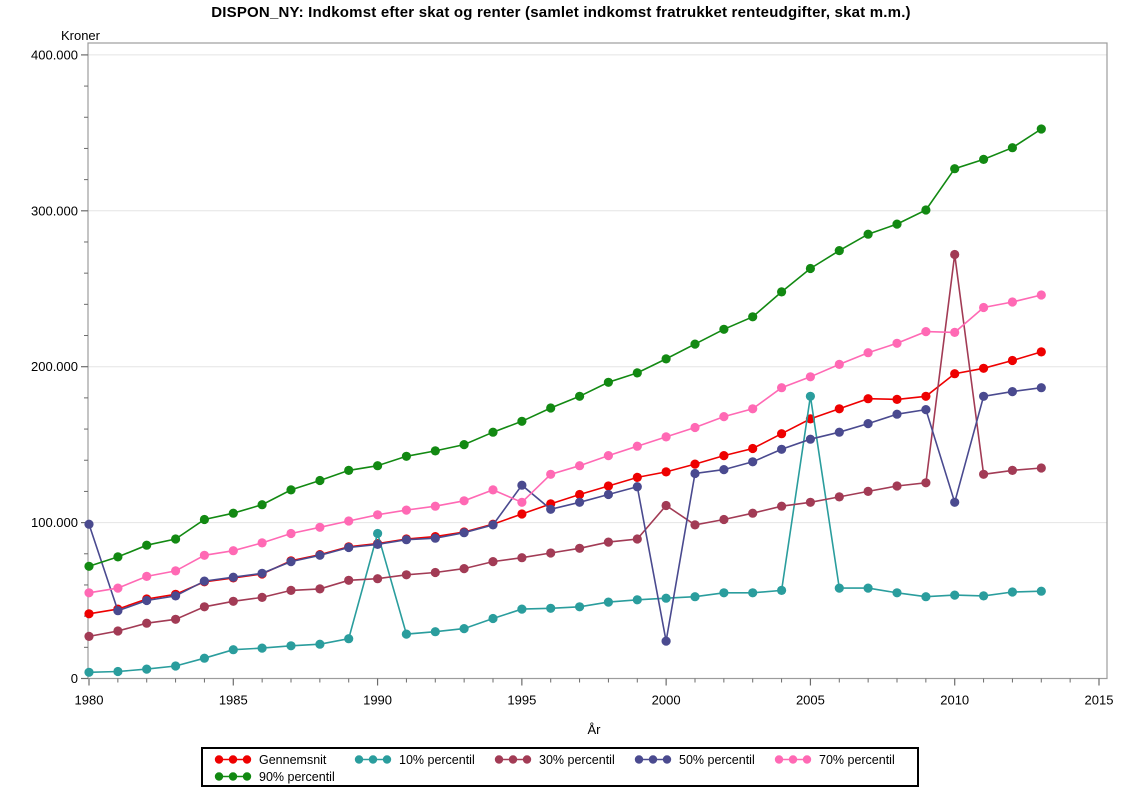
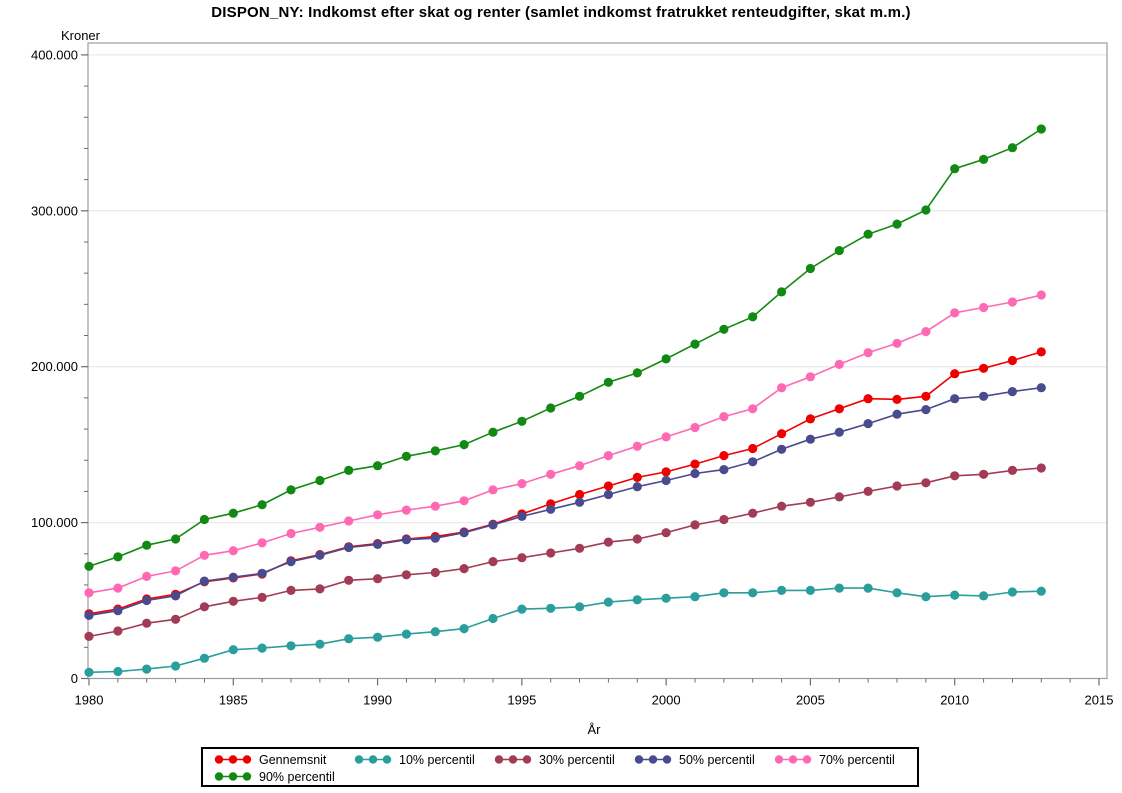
50% percentil/1980: 99000 -> 40000
10% percentil/1990: 93000 -> 26000
50% percentil/1995: 124000 -> 104000
70% percentil/1995: 113000 -> 125000
30% percentil/2000: 111000 -> 94000
50% percentil/2000: 24000 -> 127000
10% percentil/2005: 181000 -> 56000
30% percentil/2010: 272000 -> 130000
50% percentil/2010: 113000 -> 180000
70% percentil/2010: 222000 -> 234000
